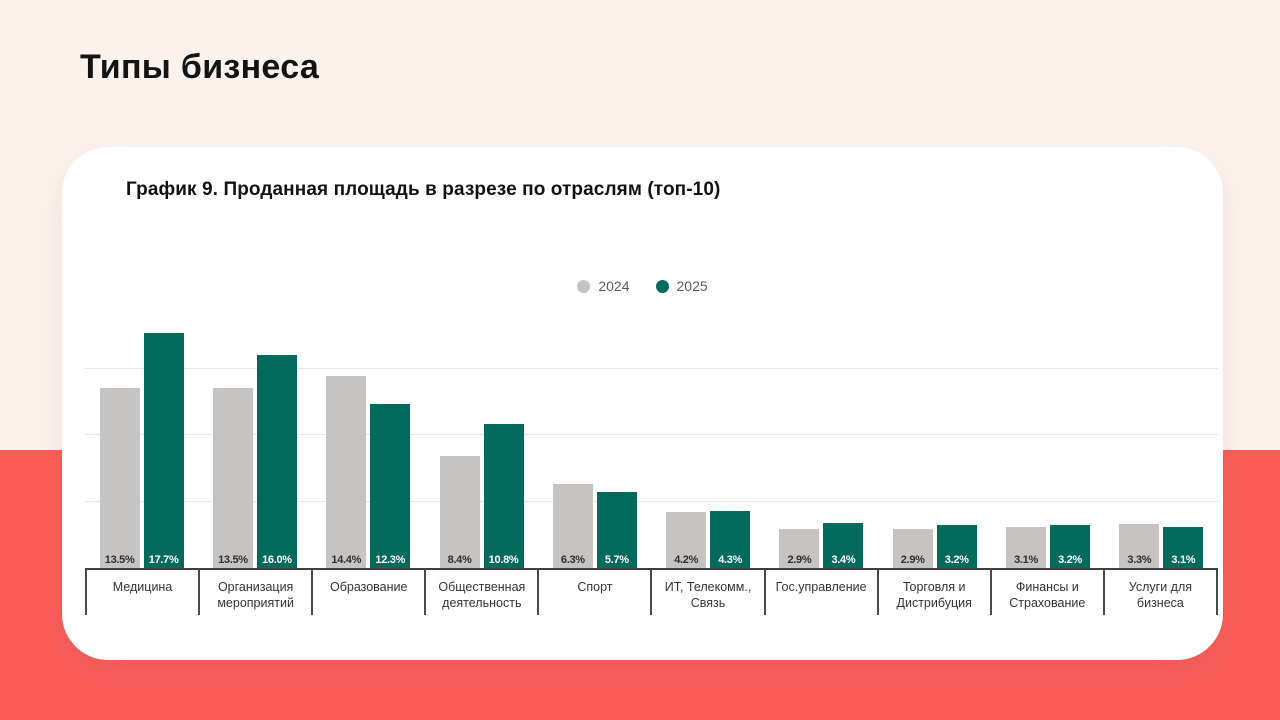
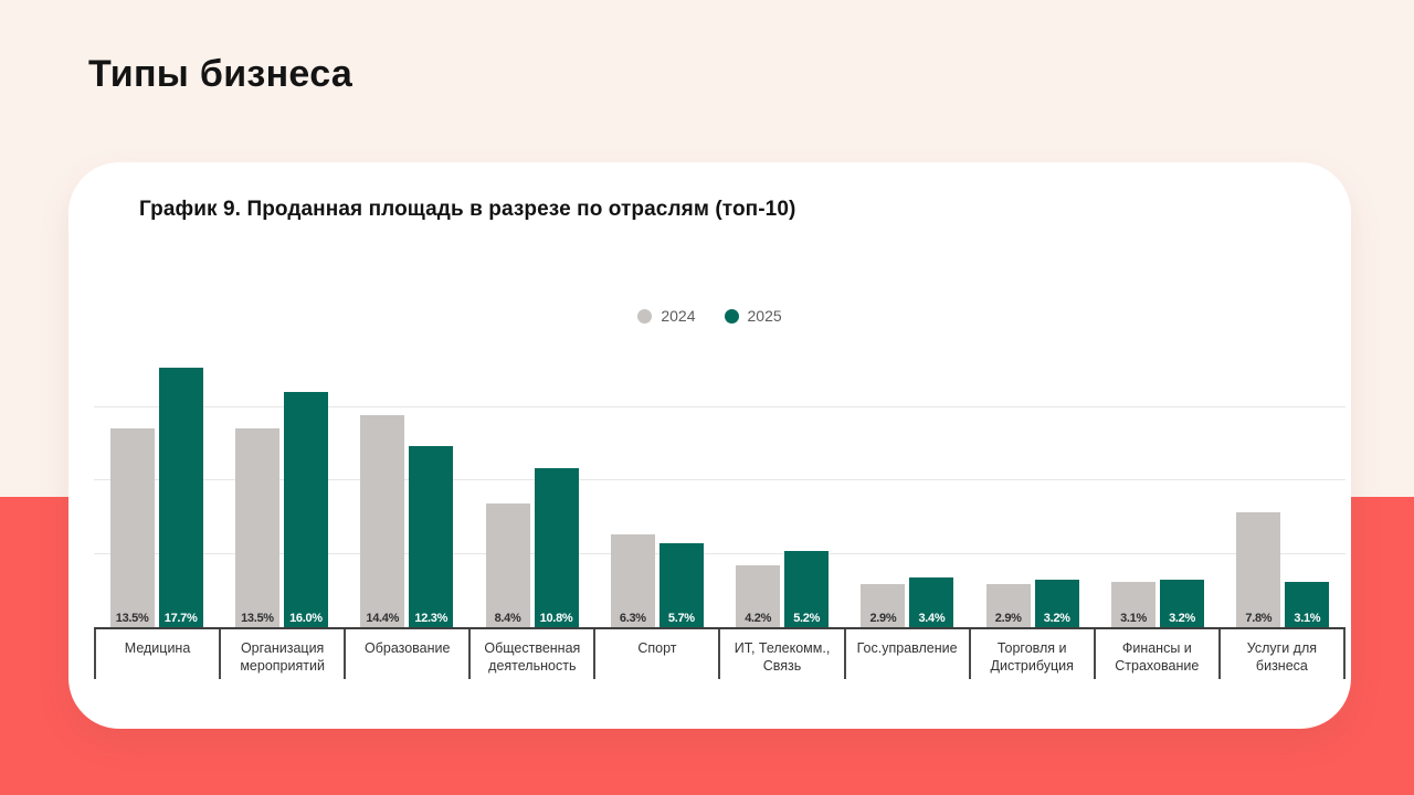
2025/ИТ, Телекомм., Связь: 4.3% -> 5.2%
2024/Услуги для бизнеса: 3.3% -> 7.8%
